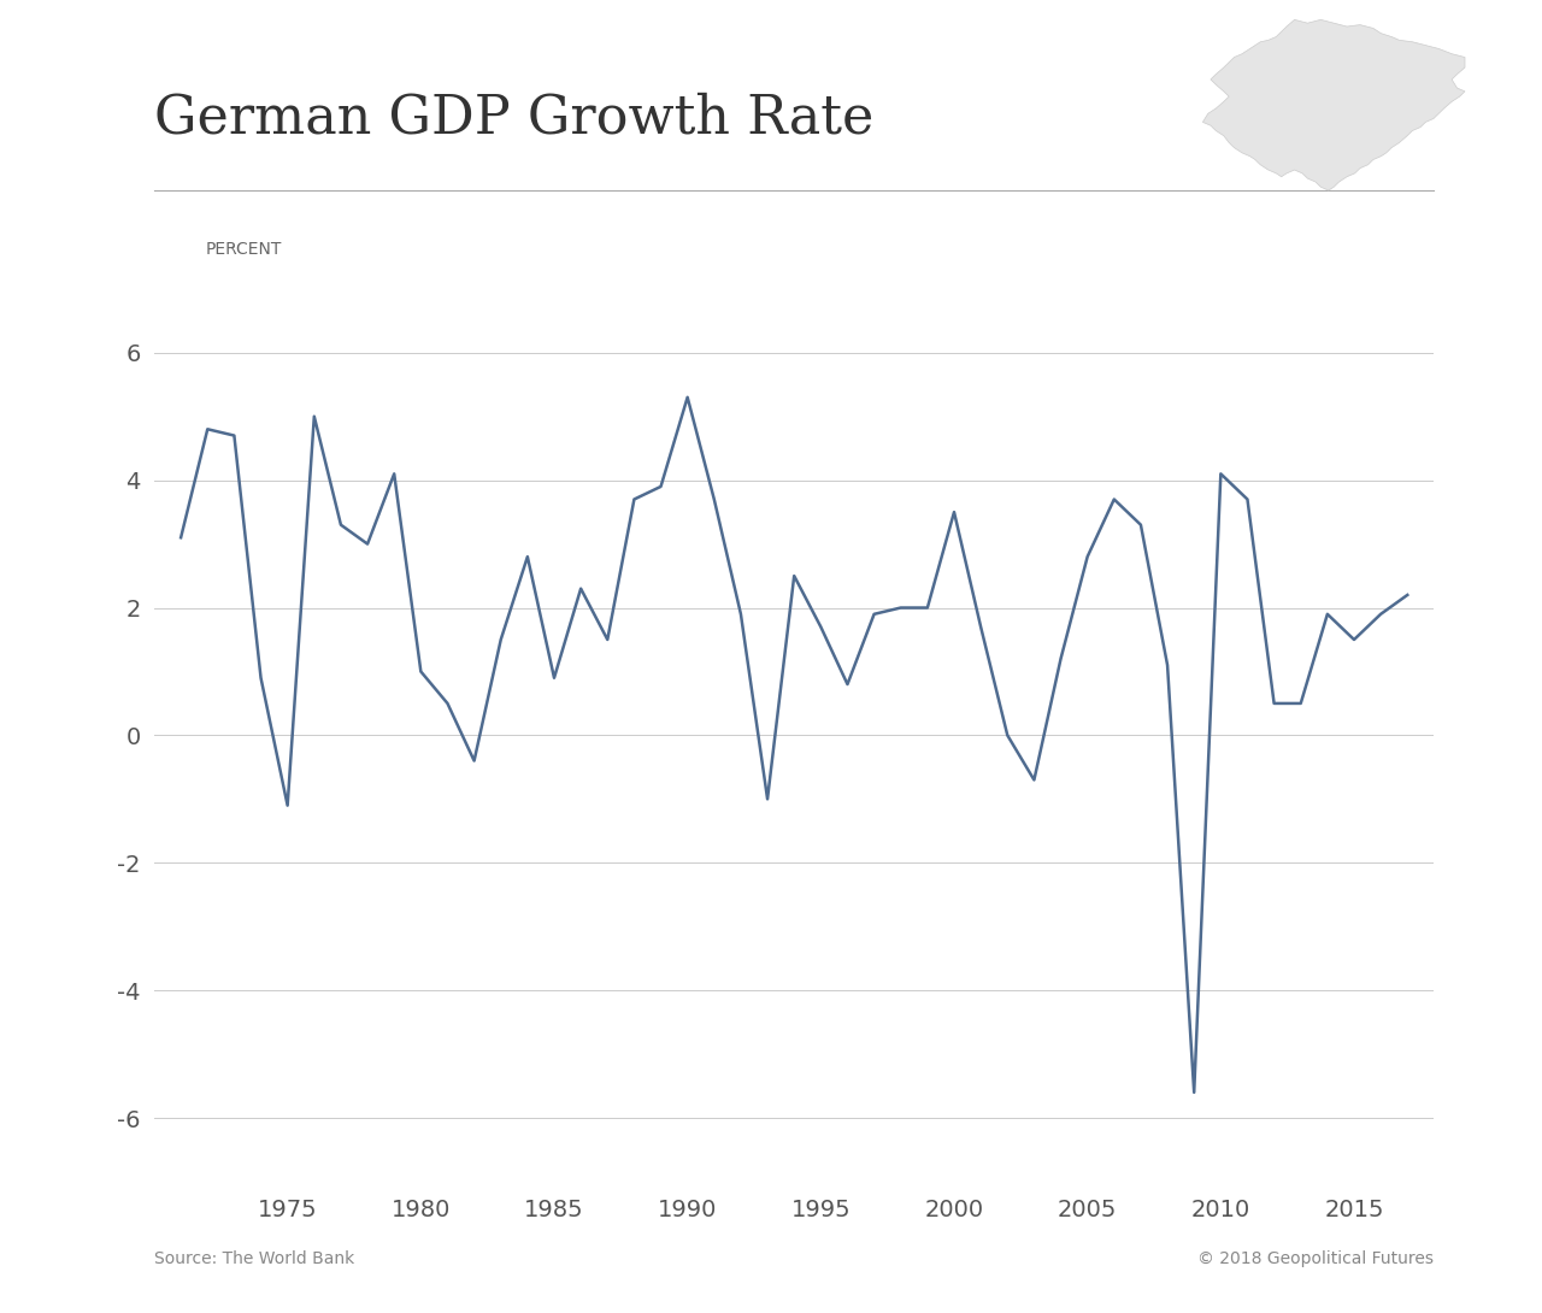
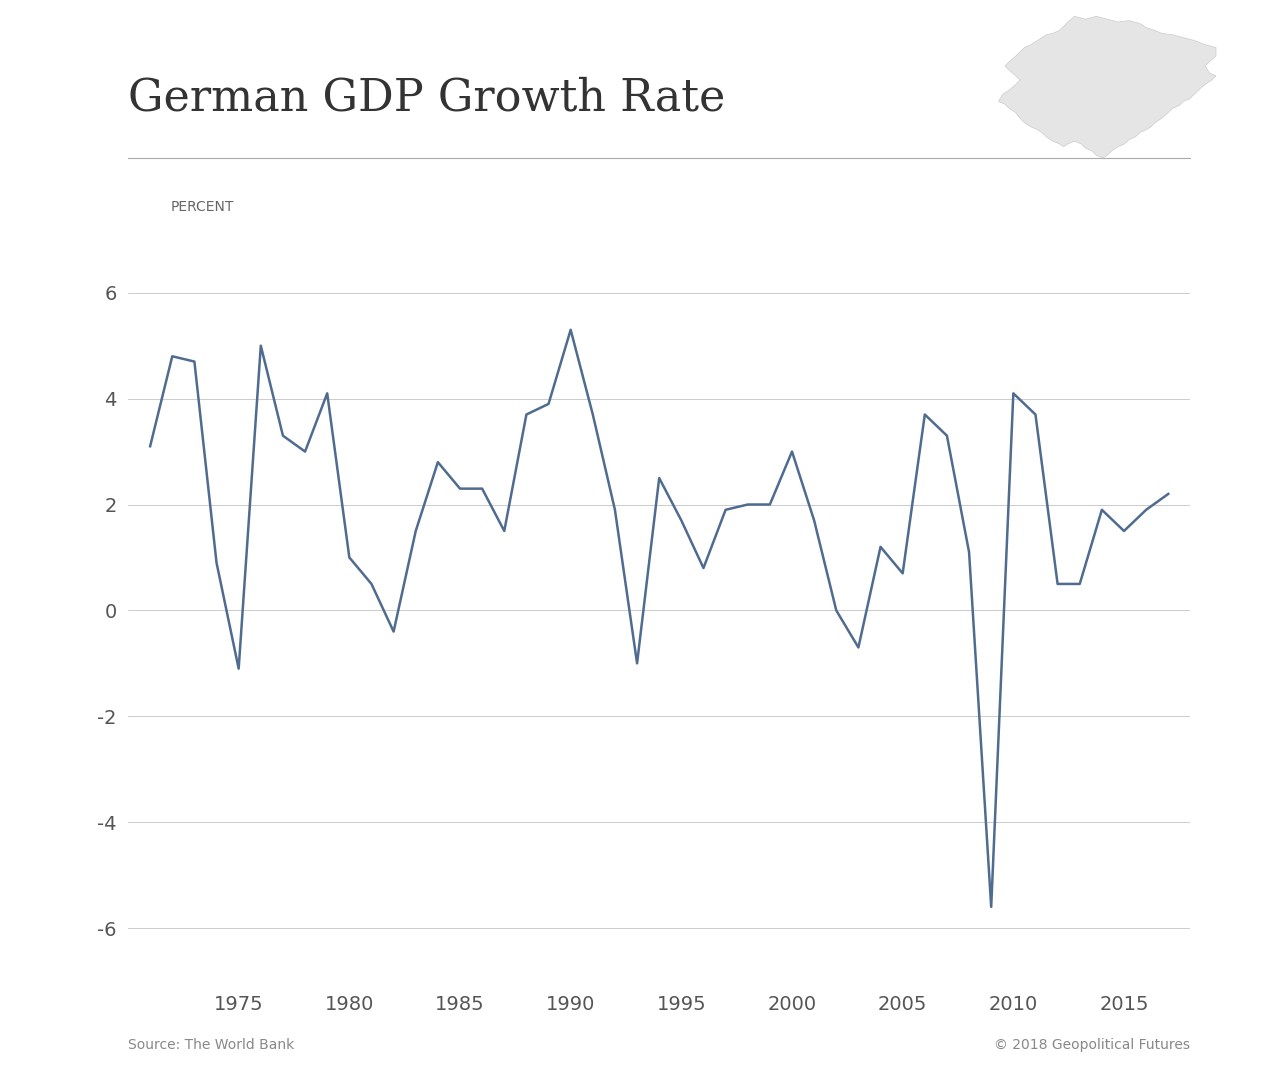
1985: 0.9 -> 2.3
2000: 3.5 -> 3.0
2005: 2.8 -> 0.7
